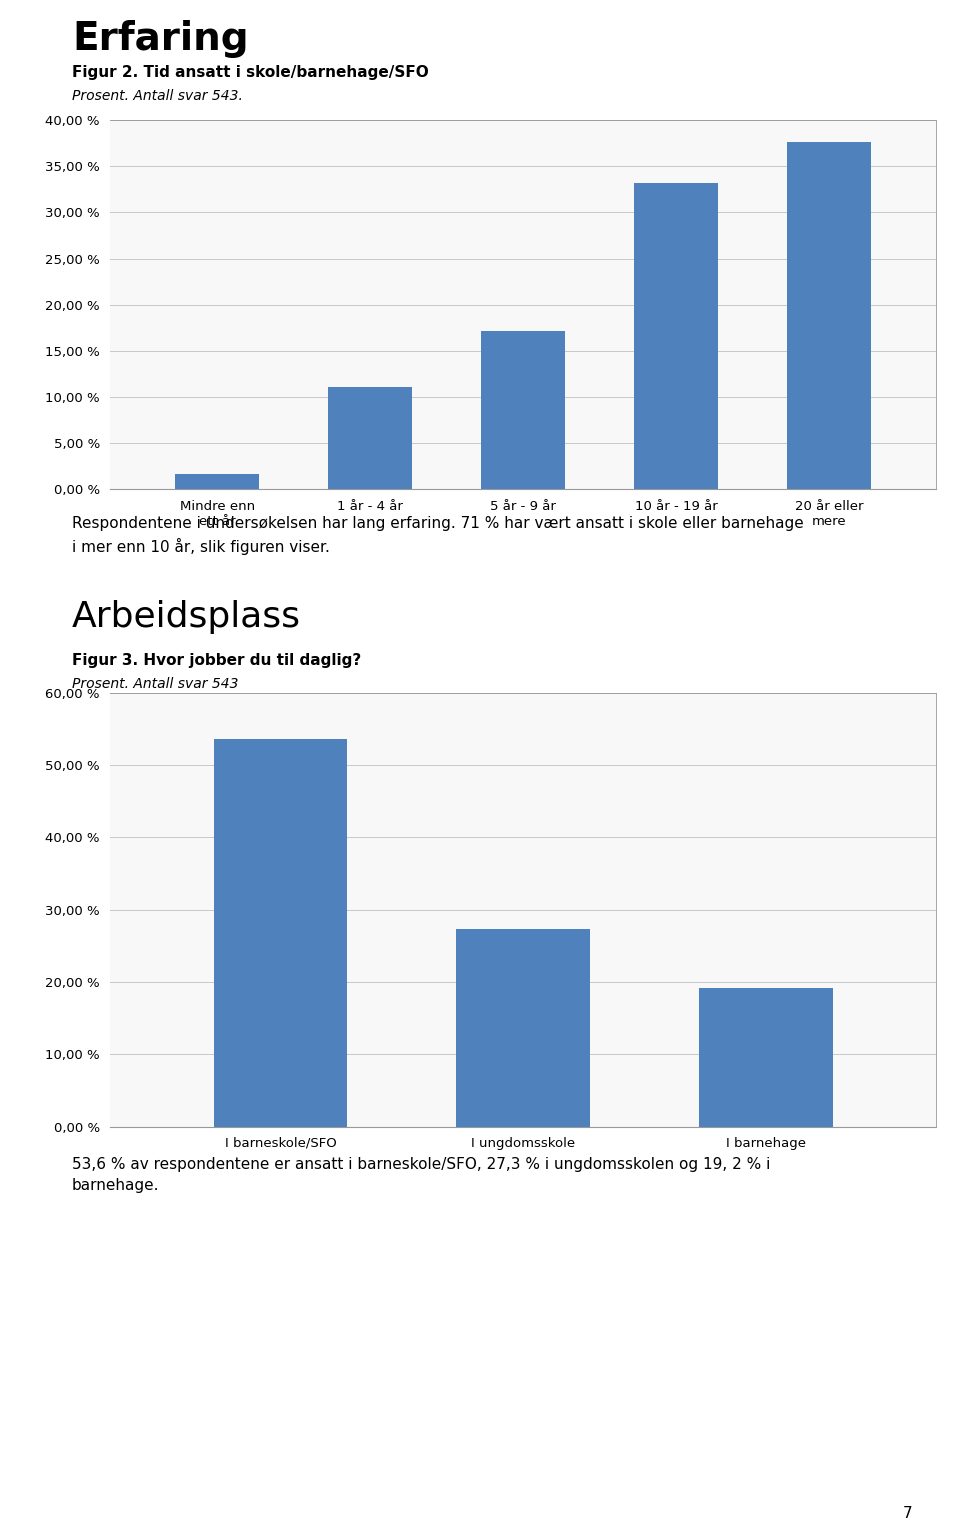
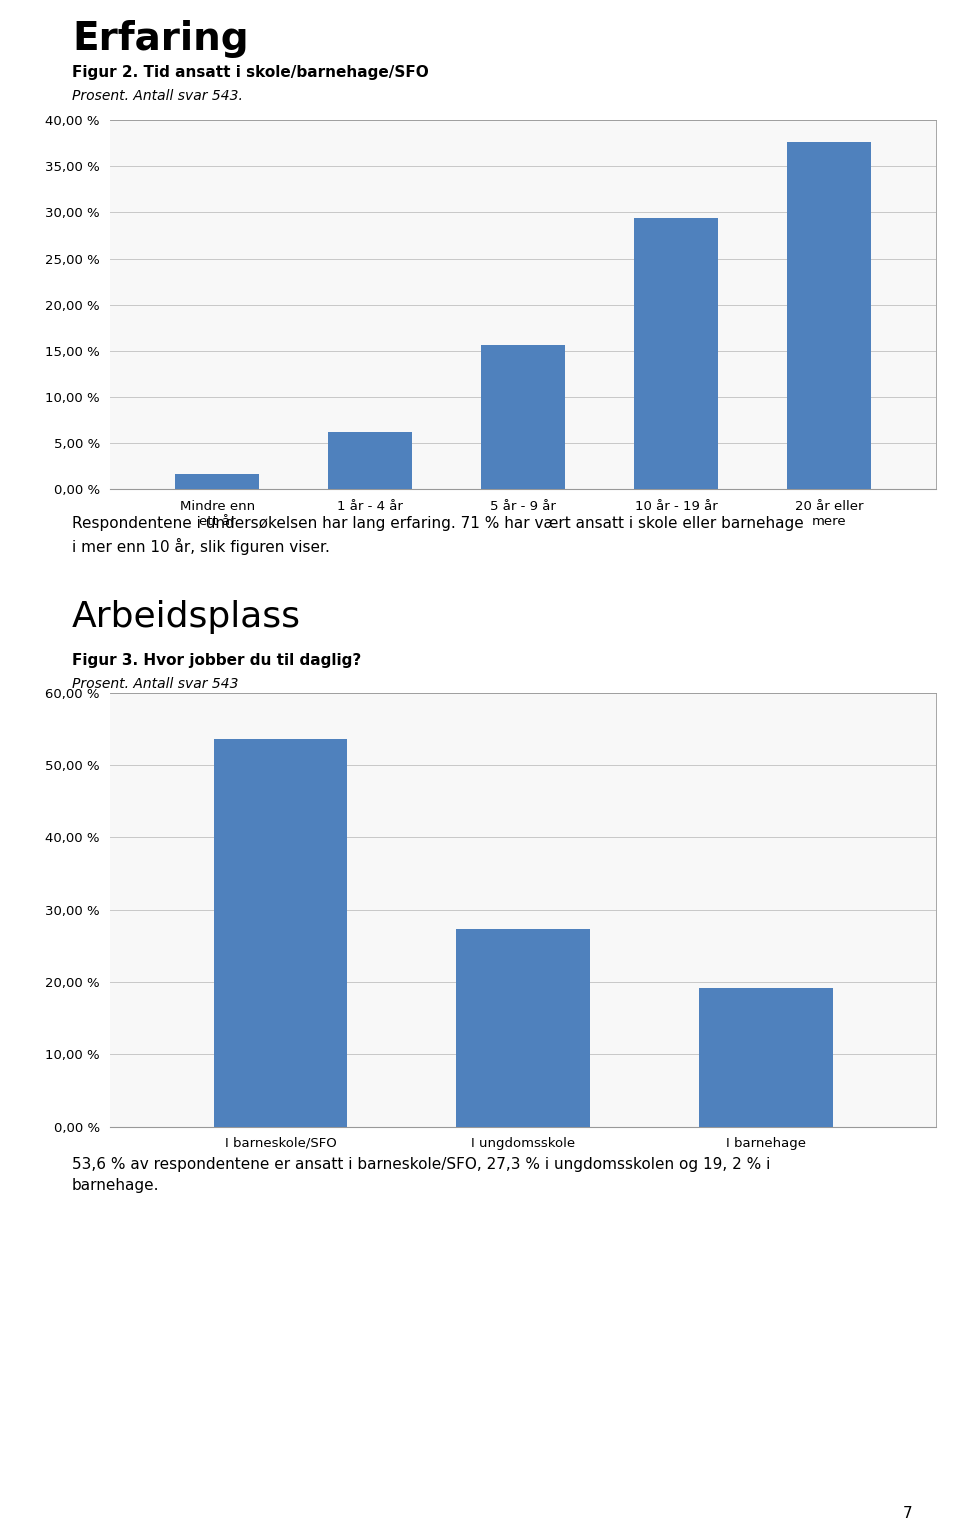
1 år - 4 år: 11,1 % -> 6,2 %
5 år - 9 år: 17,1 % -> 15,6 %
10 år - 19 år: 33,1 % -> 29,4 %
